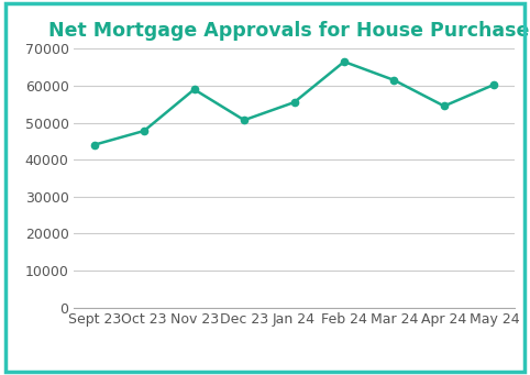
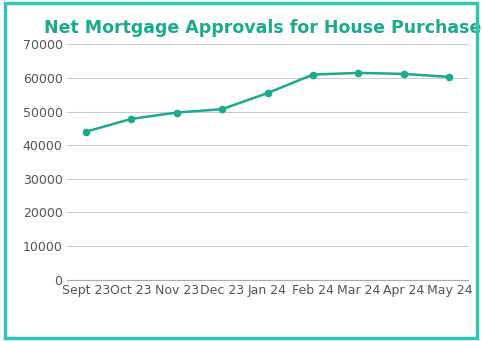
Nov 23: 59000 -> 49700
Feb 24: 66500 -> 61000
Apr 24: 54500 -> 61200
